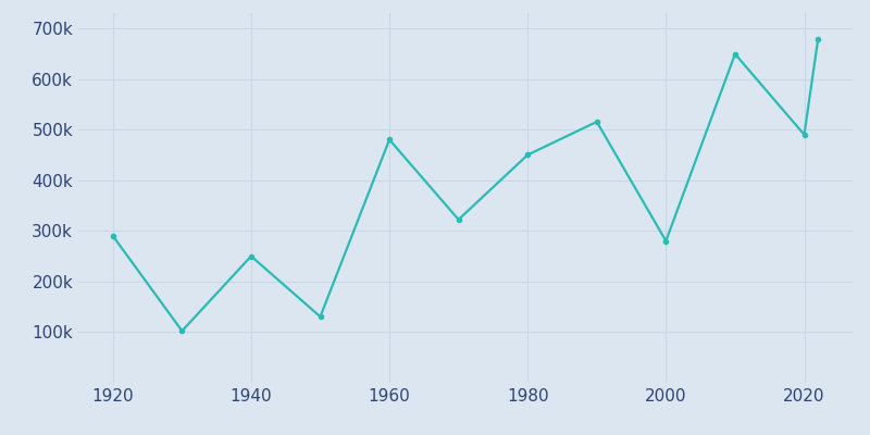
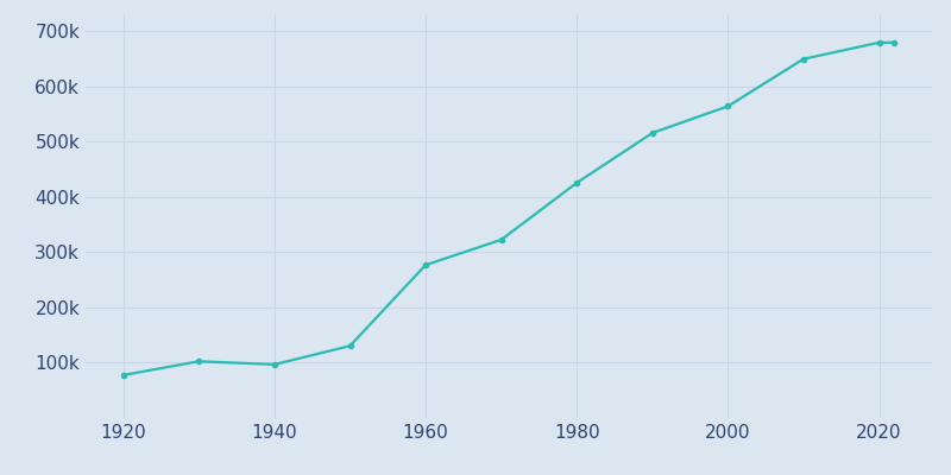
1920: 290k -> 78k
1940: 250k -> 97k
1960: 480k -> 277k
1980: 450k -> 425k
2000: 280k -> 564k
2020: 490k -> 679k
